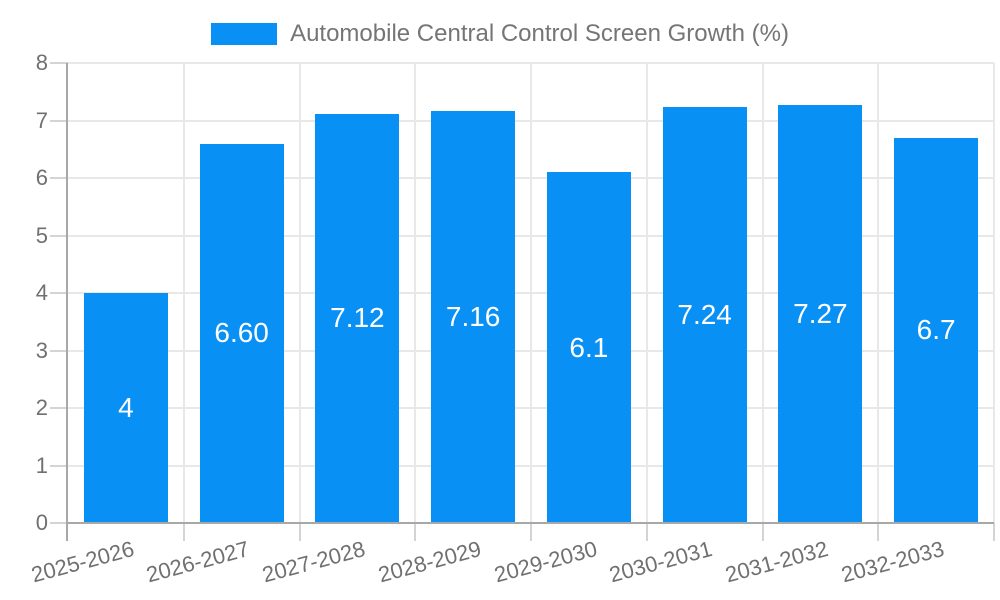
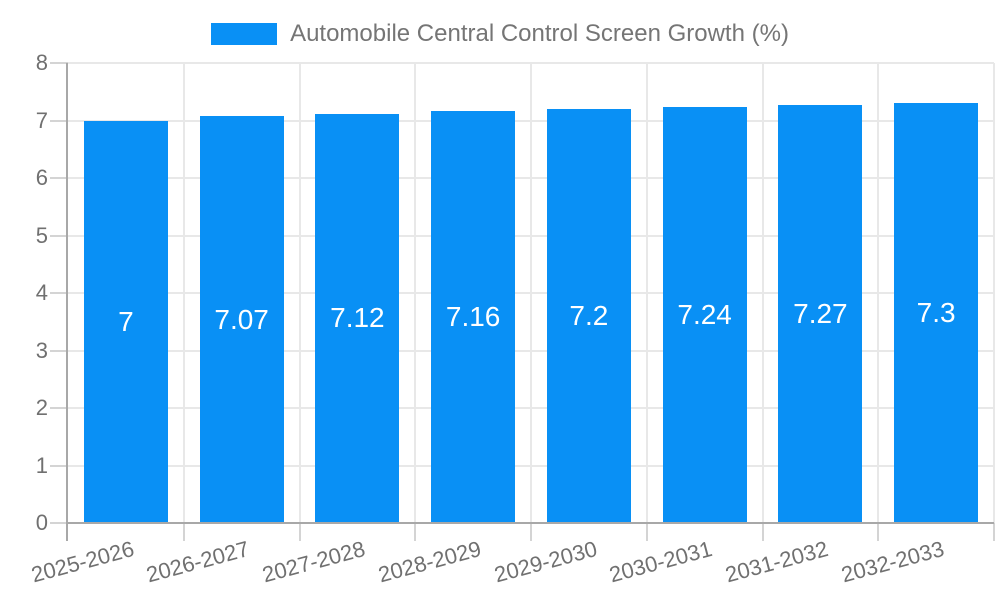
2025-2026: 4 -> 7
2026-2027: 6.60 -> 7.07
2029-2030: 6.1 -> 7.2
2032-2033: 6.7 -> 7.3
